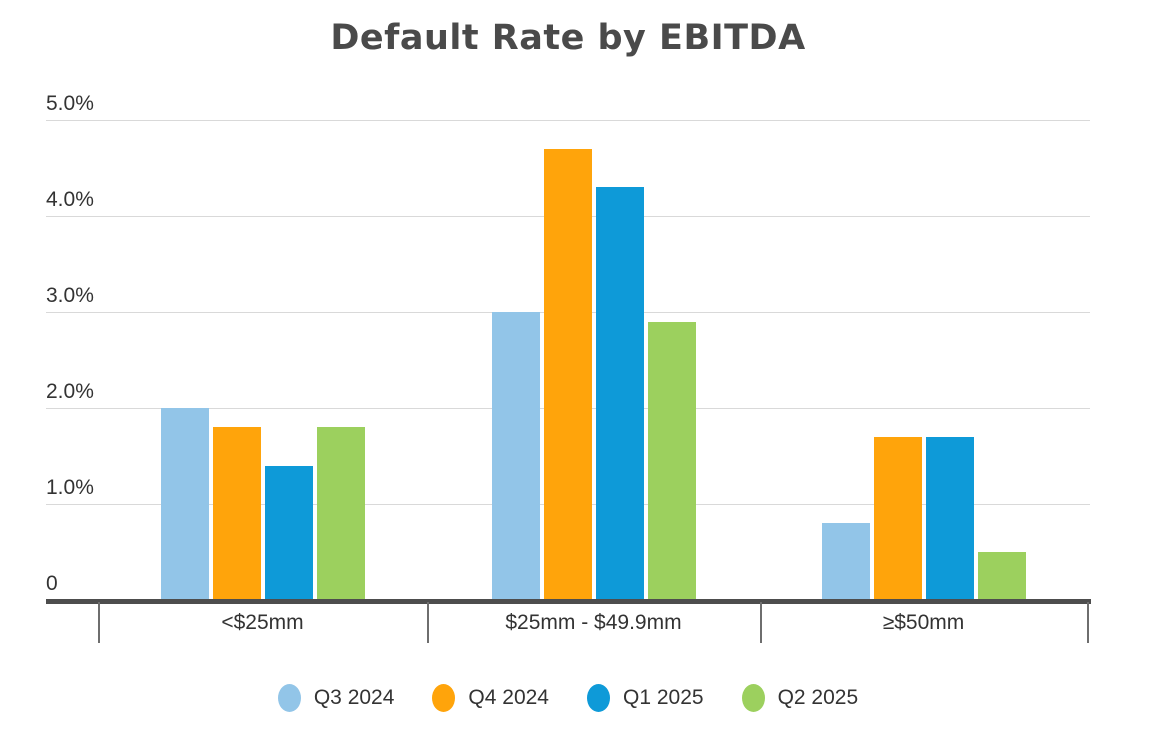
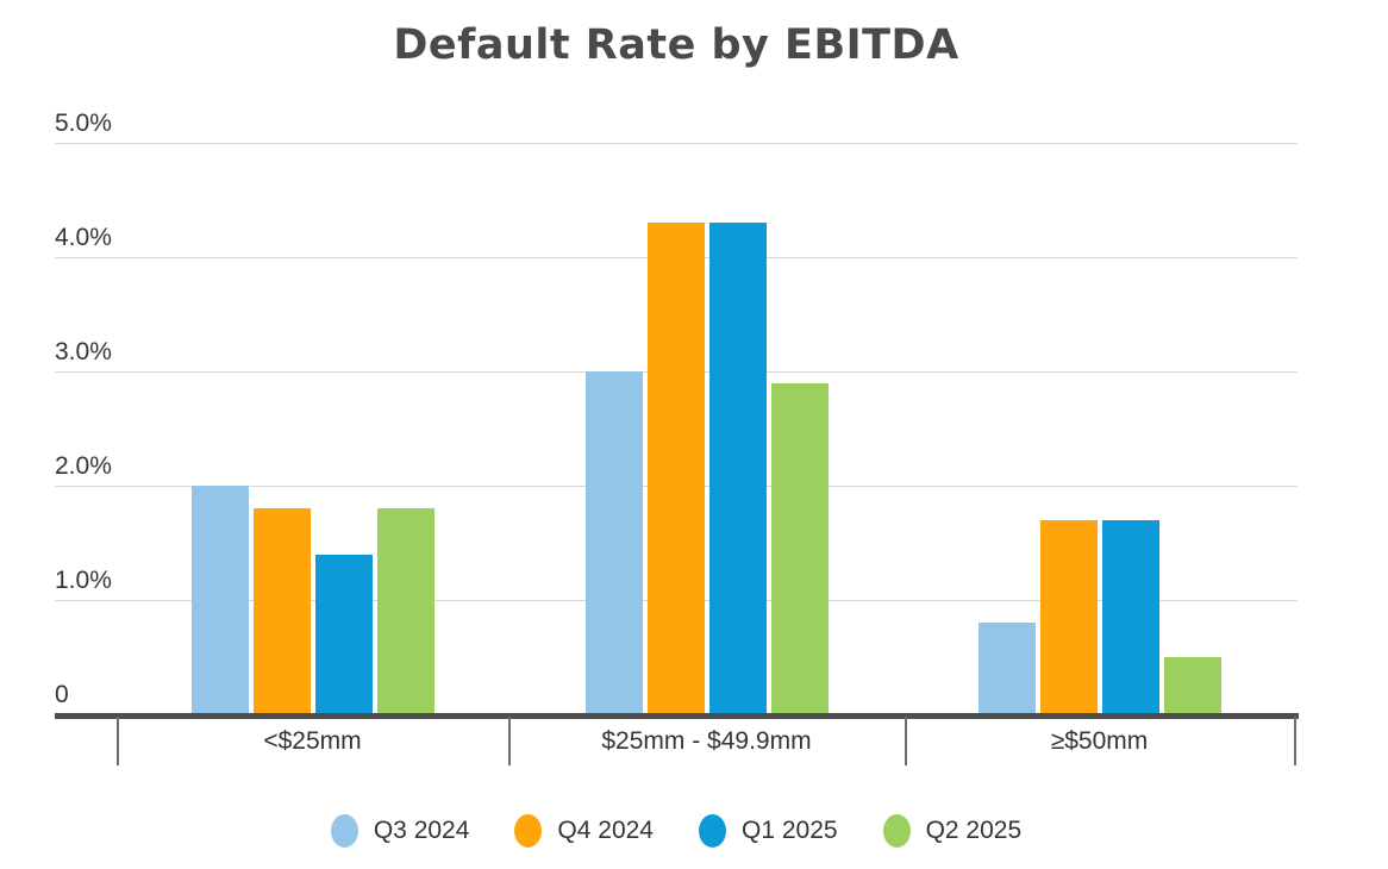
Q4 2024/$25mm - $49.9mm: 4.7% -> 4.3%
